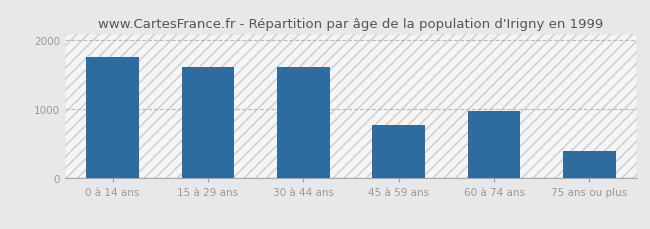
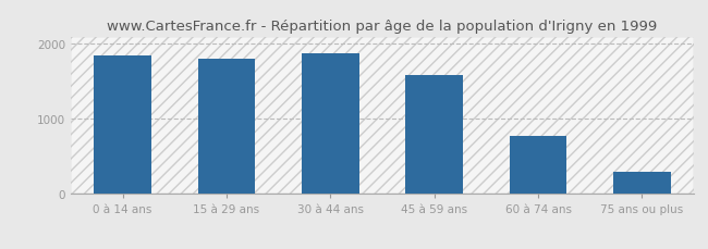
0 à 14 ans: 1760 -> 1850
15 à 29 ans: 1620 -> 1810
30 à 44 ans: 1620 -> 1880
45 à 59 ans: 780 -> 1580
60 à 74 ans: 980 -> 780
75 ans ou plus: 400 -> 290
